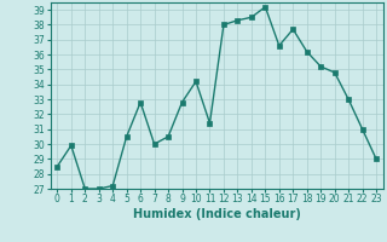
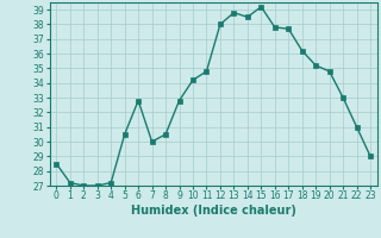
1: 29.9 -> 27.2
11: 31.4 -> 34.8
13: 38.3 -> 38.8
16: 36.6 -> 37.8
